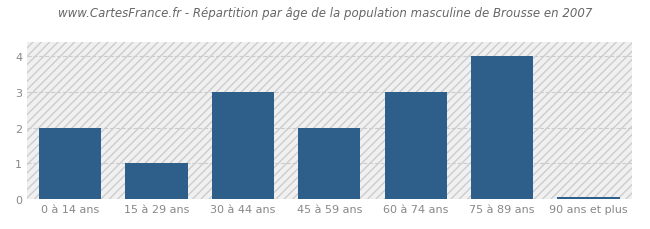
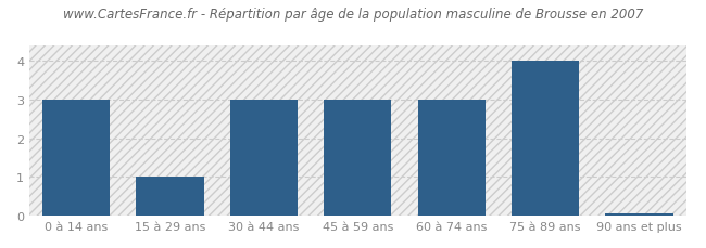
0 à 14 ans: 2.00 -> 3.00
45 à 59 ans: 2.00 -> 3.00
